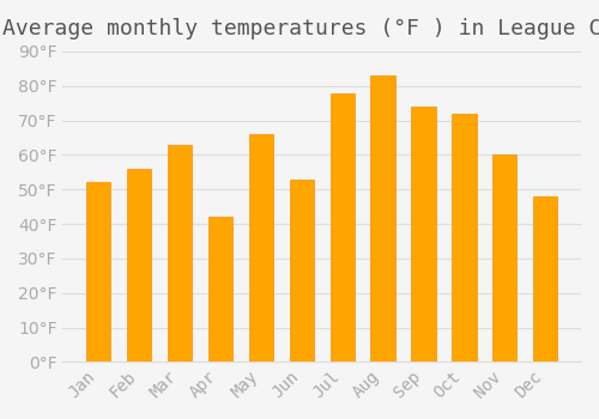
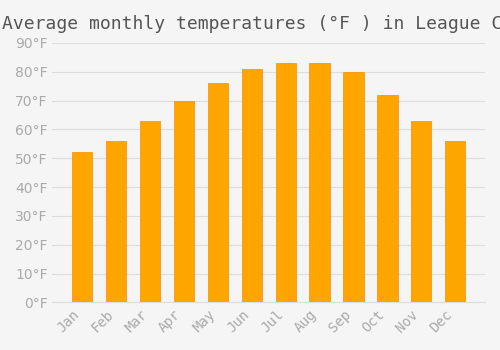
Apr: 42°F -> 70°F
May: 66°F -> 76°F
Jun: 53°F -> 81°F
Jul: 78°F -> 83°F
Sep: 74°F -> 80°F
Nov: 60°F -> 63°F
Dec: 48°F -> 56°F
